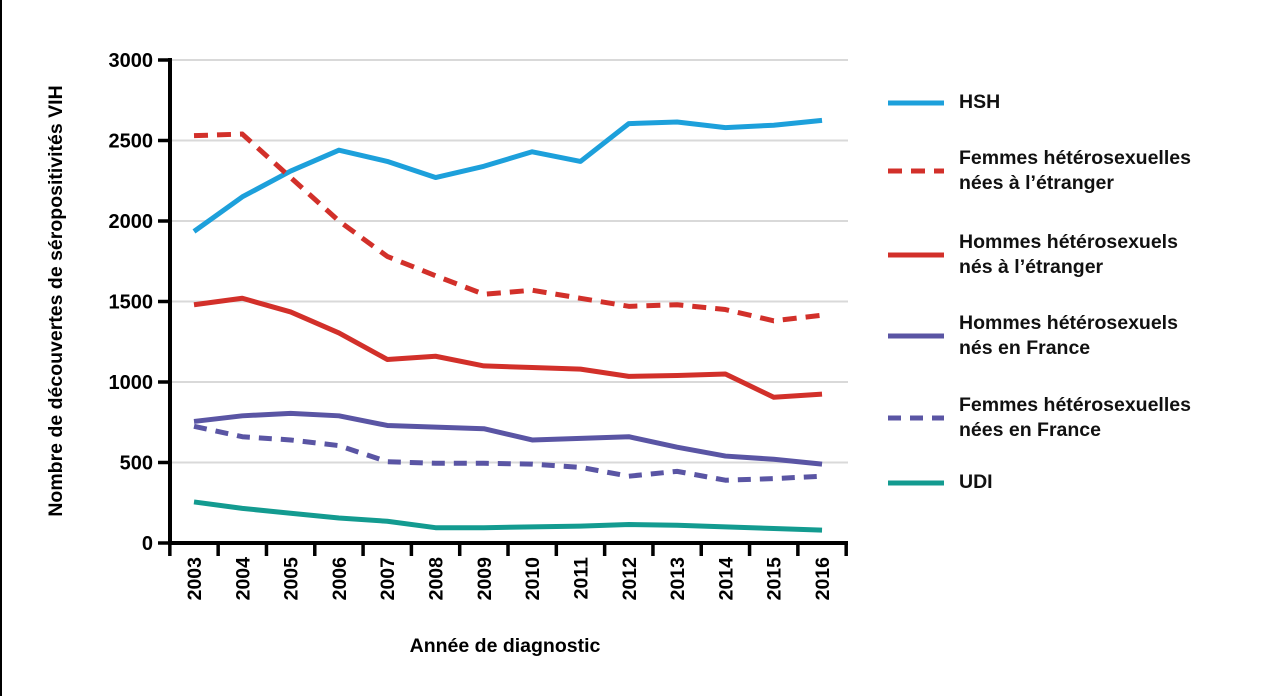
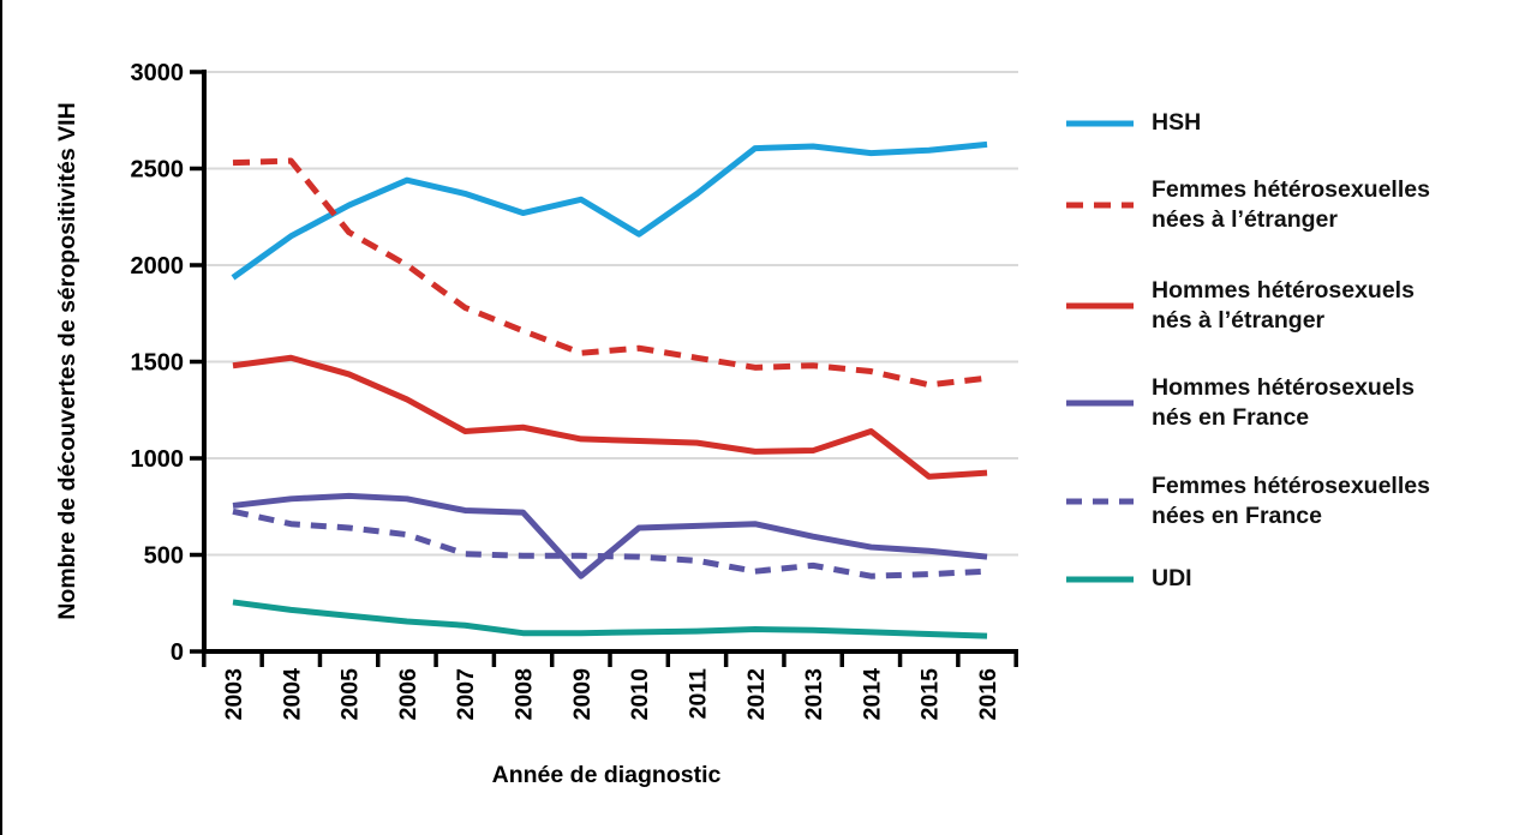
Femmes hétérosexuelles nées à l’étranger/2005: 2270 -> 2170
Hommes hétérosexuels nés en France/2009: 710 -> 390
HSH/2010: 2430 -> 2160
Hommes hétérosexuels nés à l’étranger/2014: 1050 -> 1140
